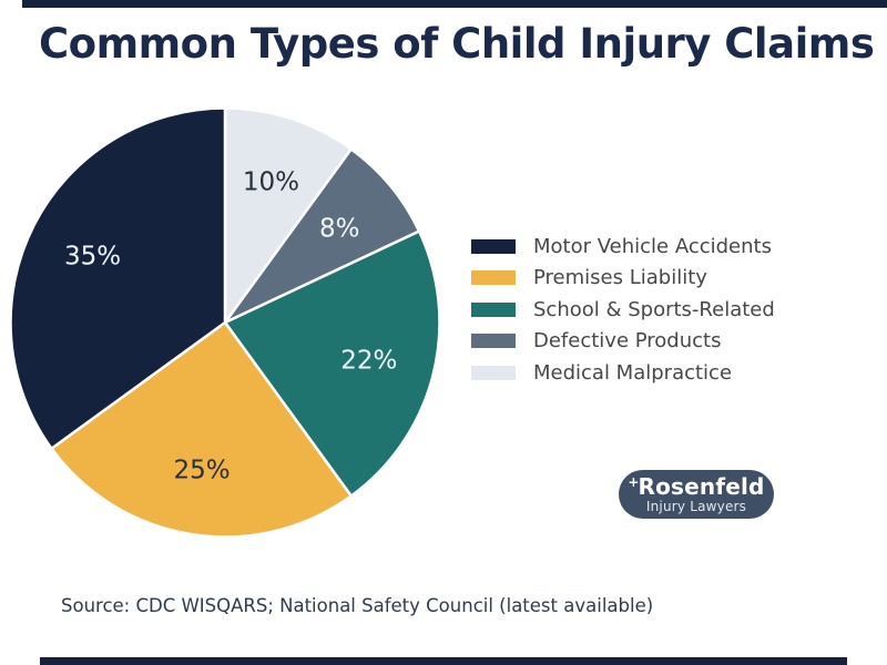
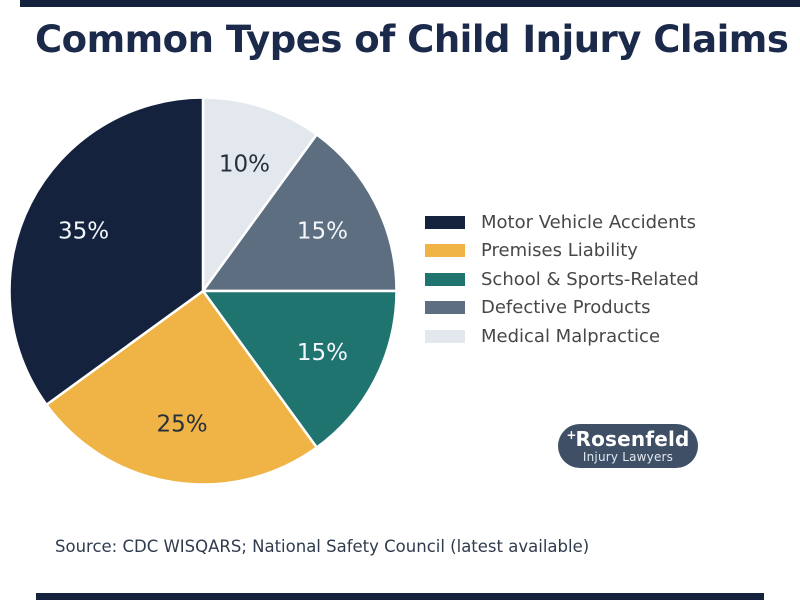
School & Sports-Related: 22% -> 15%
Defective Products: 8% -> 15%
